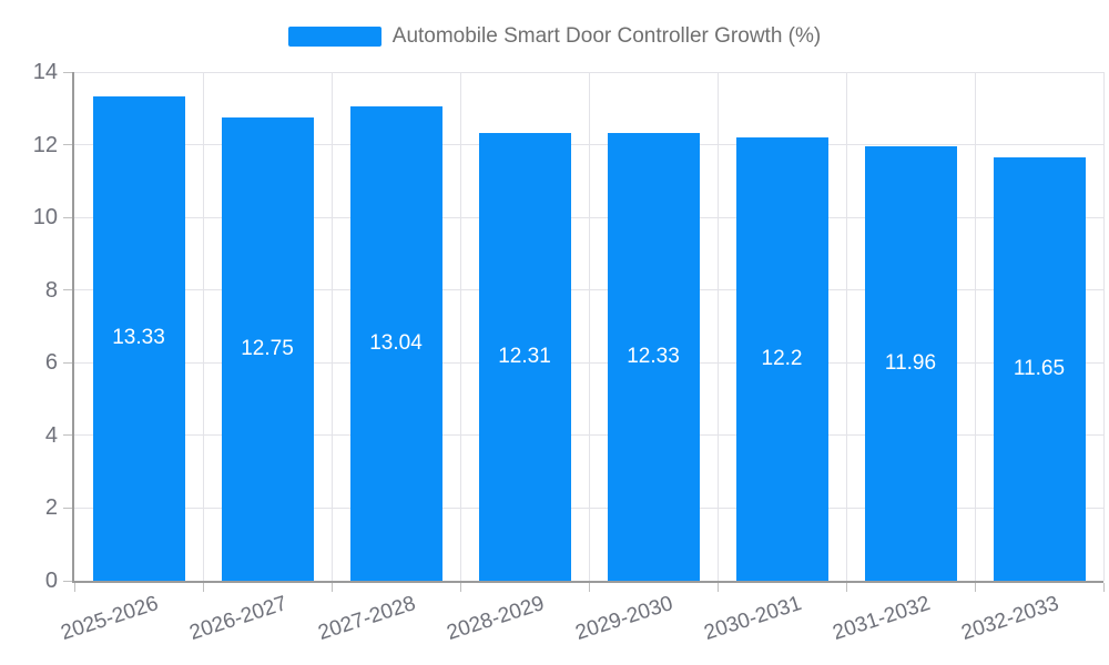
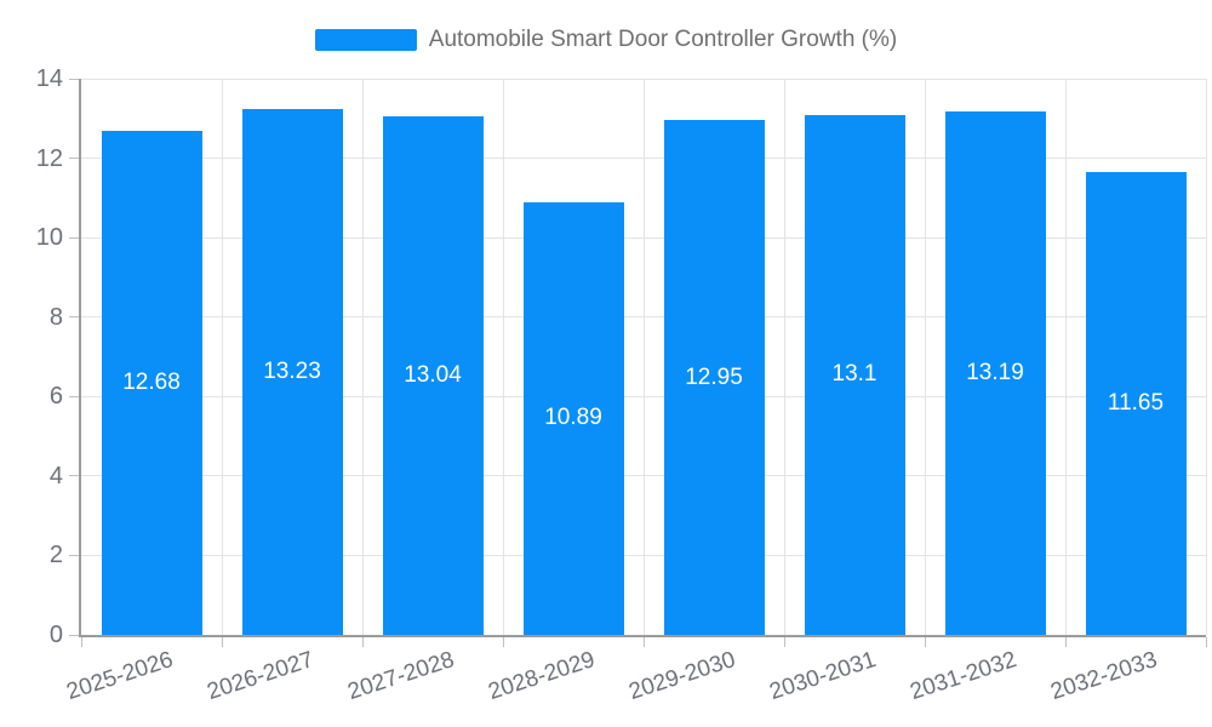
2025-2026: 13.33 -> 12.68
2026-2027: 12.75 -> 13.23
2028-2029: 12.31 -> 10.89
2029-2030: 12.33 -> 12.95
2030-2031: 12.2 -> 13.1
2031-2032: 11.96 -> 13.19
